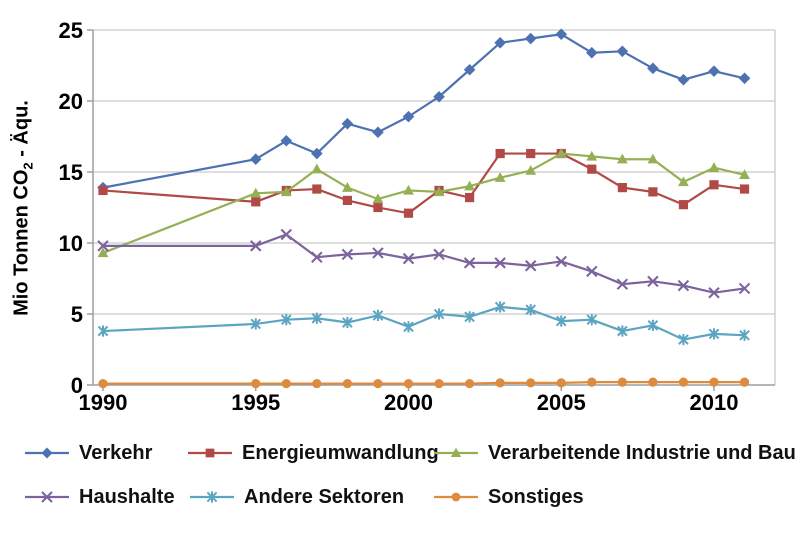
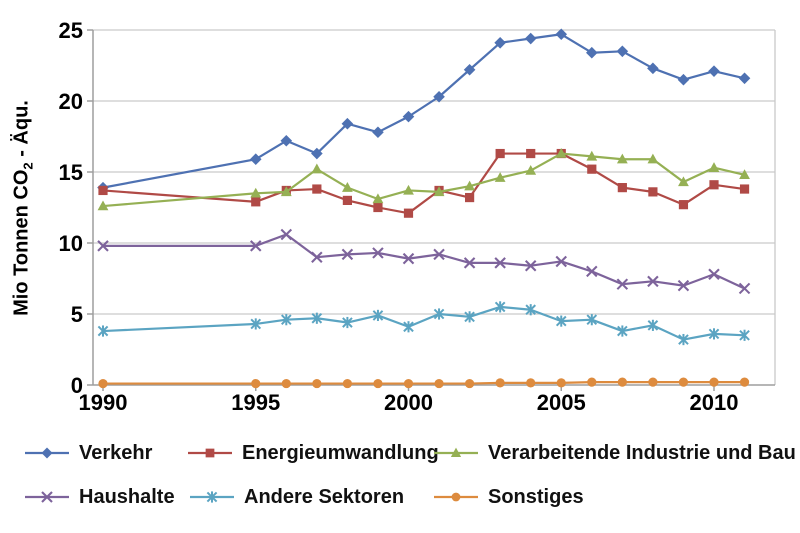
Verarbeitende Industrie und Bau/1990: 9.3 -> 12.6
Haushalte/2010: 6.5 -> 7.8
